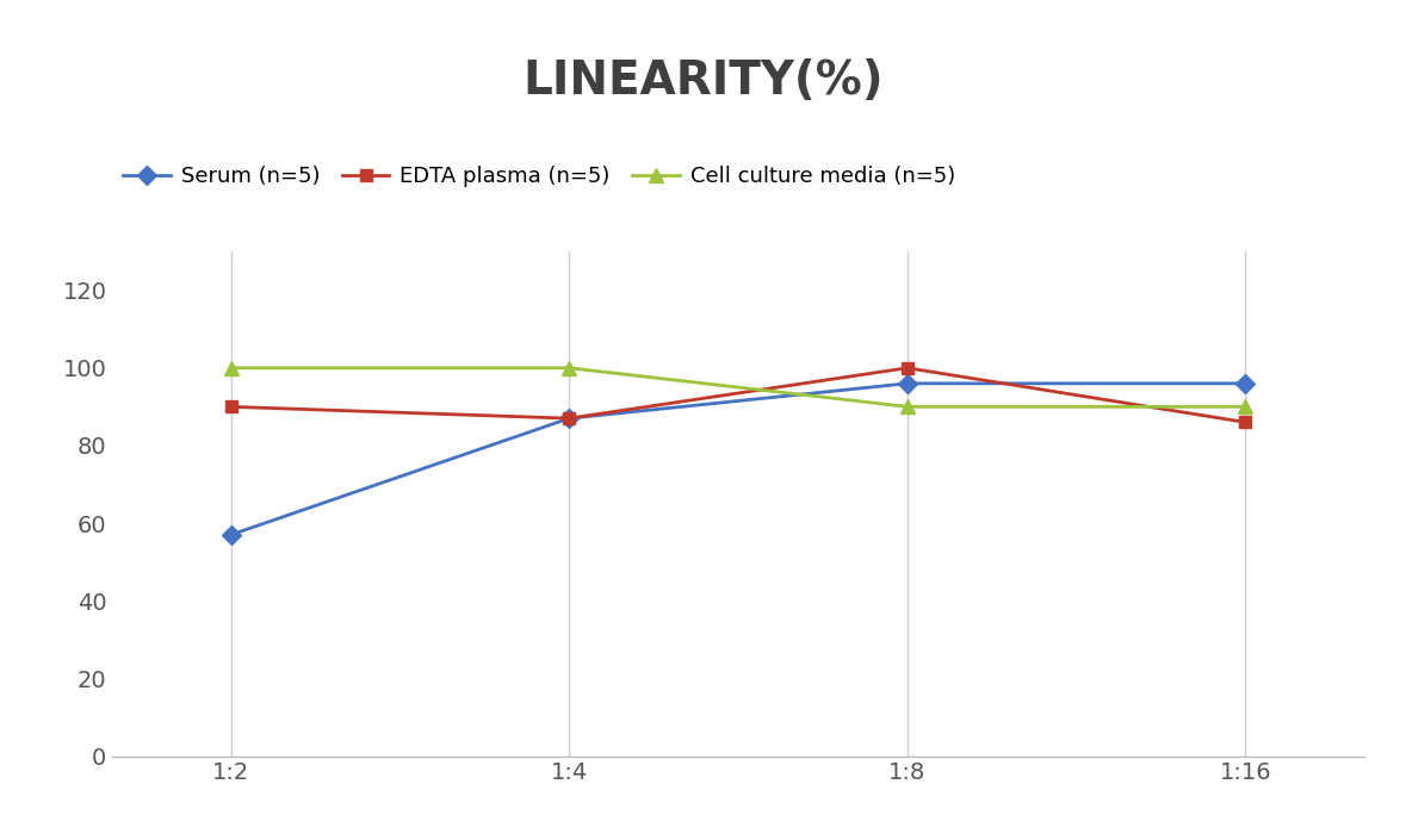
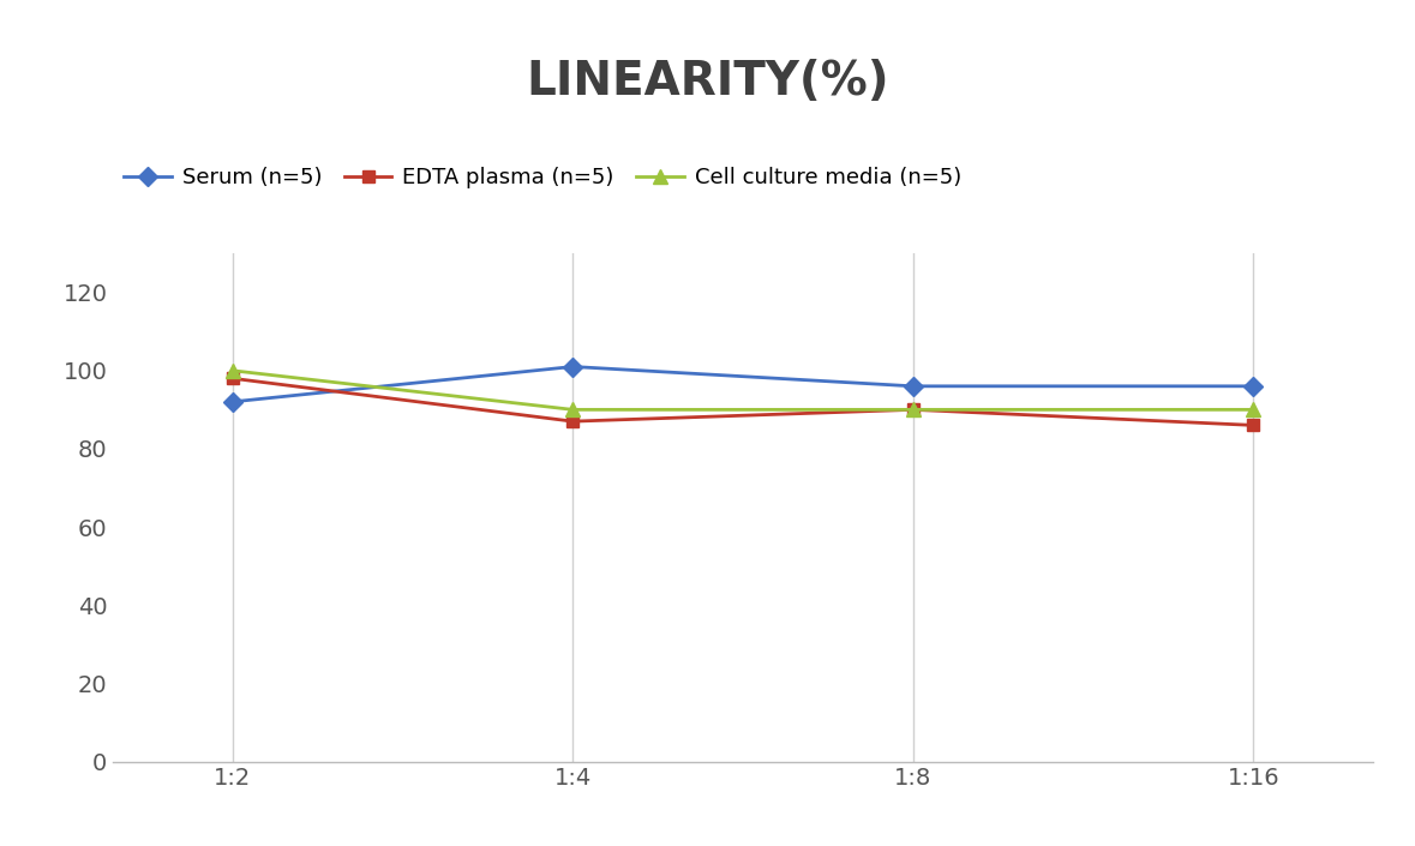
Serum (n=5)/1:2: 57 -> 92
EDTA plasma (n=5)/1:2: 90 -> 98
Serum (n=5)/1:4: 87 -> 101
Cell culture media (n=5)/1:4: 100 -> 90
EDTA plasma (n=5)/1:8: 100 -> 90
